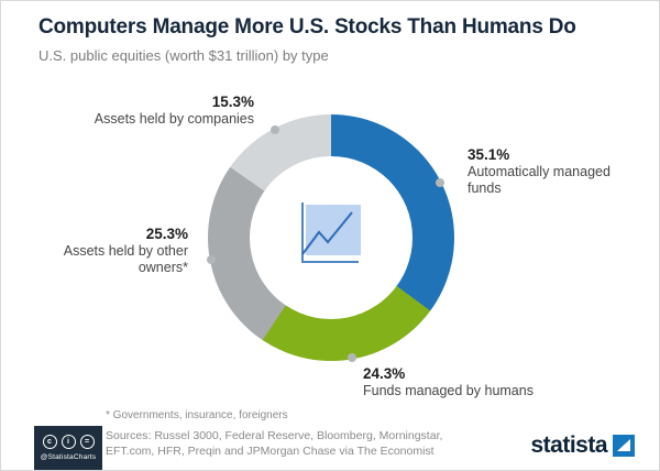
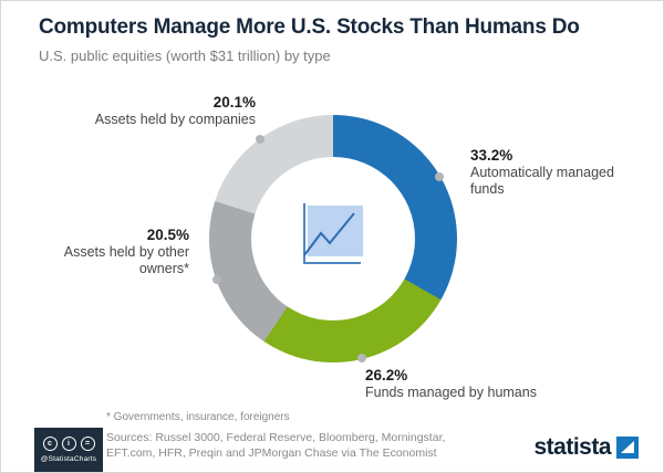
Automatically managed funds: 35.1% -> 33.2%
Funds managed by humans: 24.3% -> 26.2%
Assets held by other owners*: 25.3% -> 20.5%
Assets held by companies: 15.3% -> 20.1%
